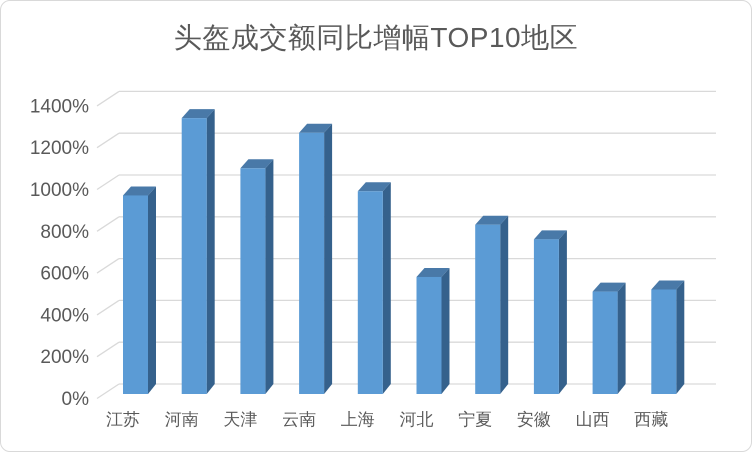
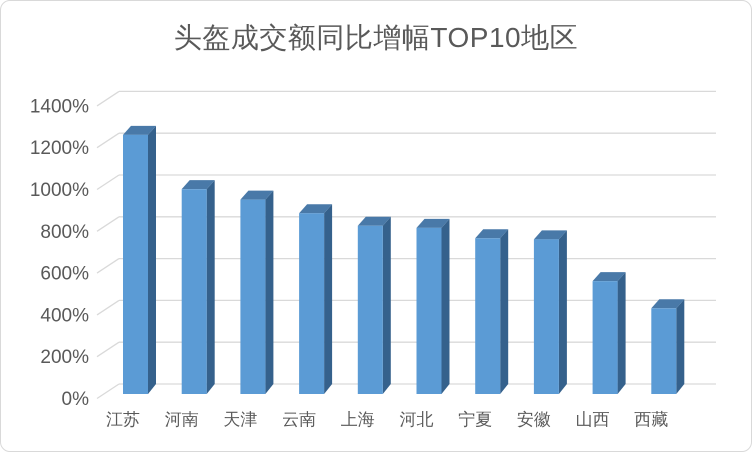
江苏: 950% -> 1240%
河南: 1320% -> 980%
天津: 1080% -> 930%
云南: 1250% -> 860%
上海: 970% -> 800%
河北: 560% -> 800%
宁夏: 810% -> 740%
山西: 490% -> 540%
西藏: 500% -> 410%
